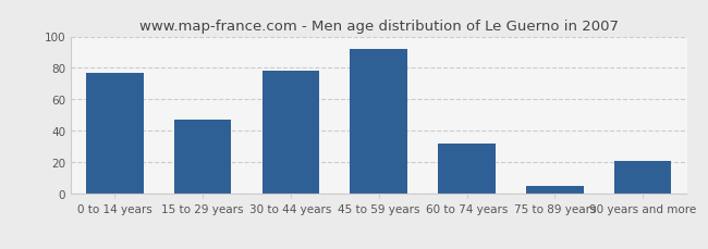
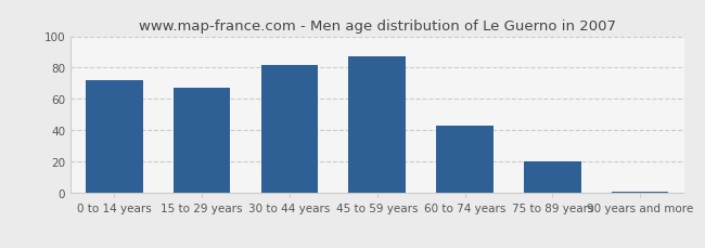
0 to 14 years: 77 -> 72
15 to 29 years: 47 -> 67
30 to 44 years: 78 -> 82
45 to 59 years: 92 -> 87
60 to 74 years: 32 -> 43
75 to 89 years: 5 -> 20
90 years and more: 21 -> 1
